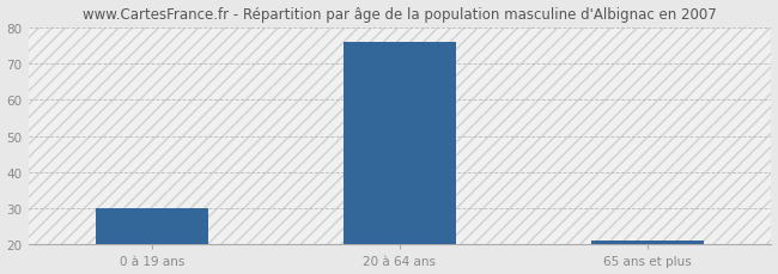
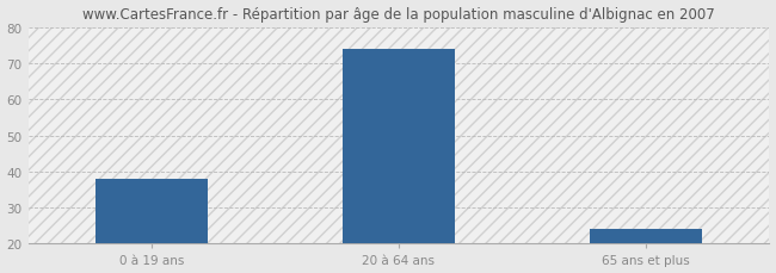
0 à 19 ans: 30 -> 38
20 à 64 ans: 76 -> 74
65 ans et plus: 21 -> 24
